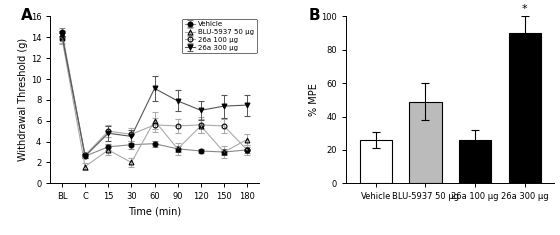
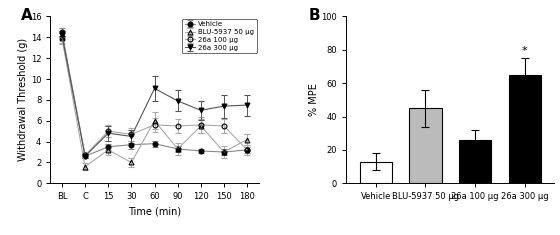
Vehicle: 26 -> 13
BLU-5937 50 μg: 49 -> 45
26a 300 μg: 90 -> 65
